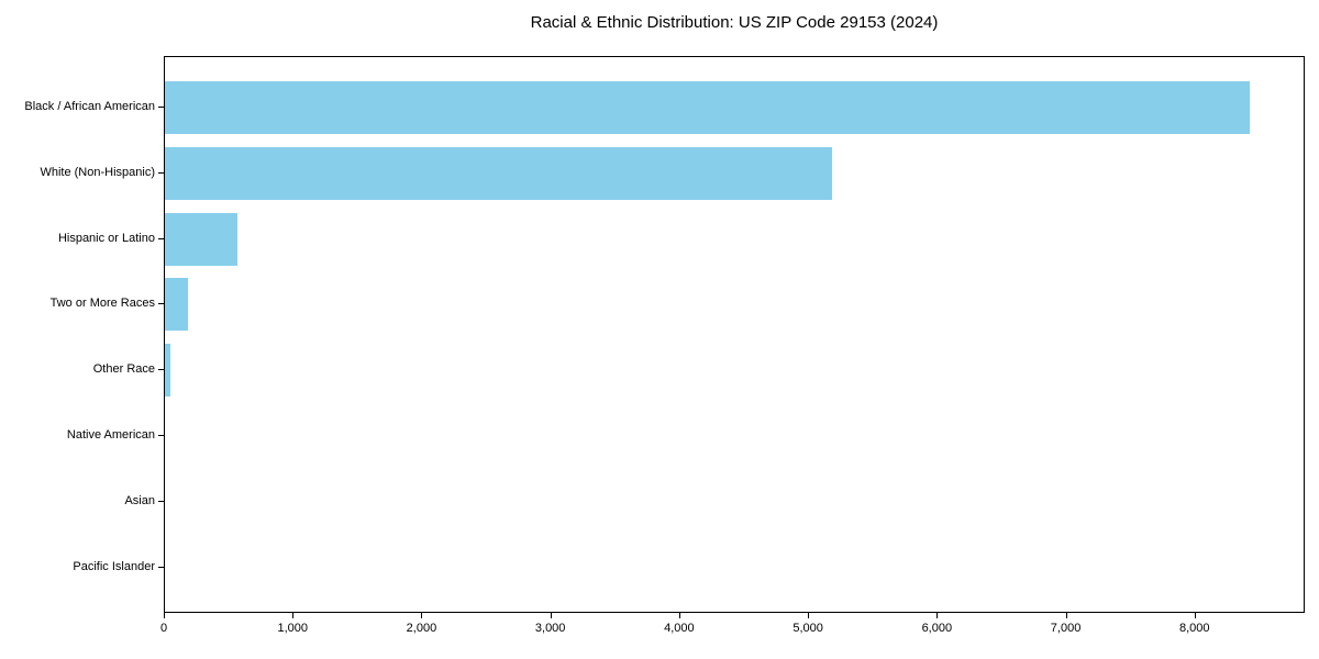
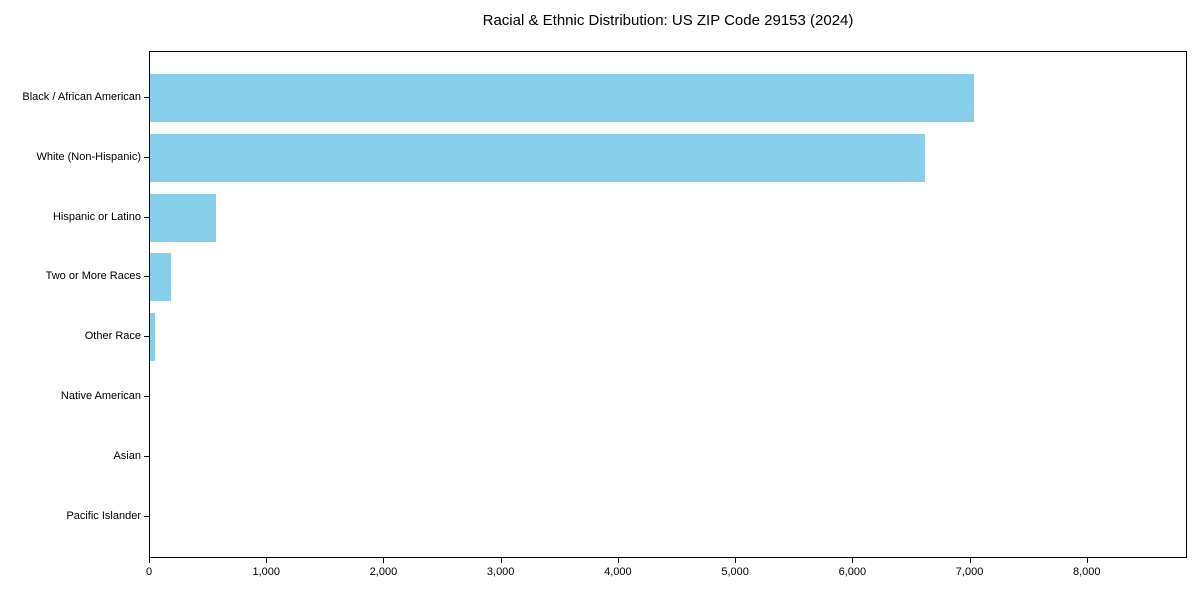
Black / African American: 8420 -> 7030
White (Non-Hispanic): 5180 -> 6610
